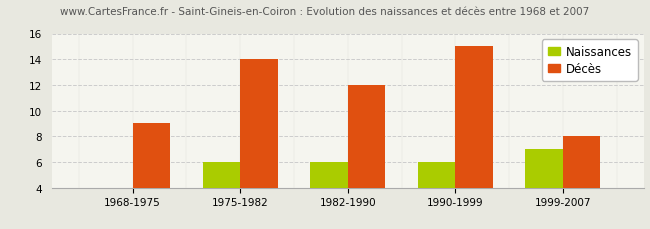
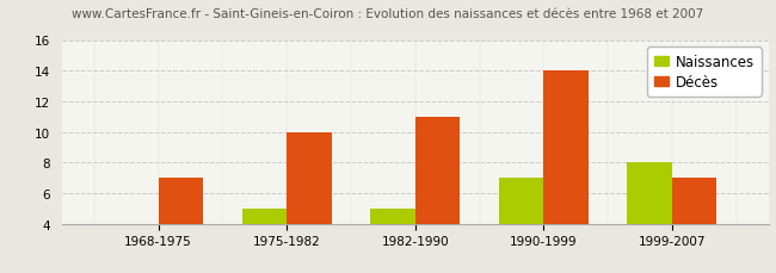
Décès/1968-1975: 9 -> 7
Naissances/1975-1982: 6 -> 5
Décès/1975-1982: 14 -> 10
Naissances/1982-1990: 6 -> 5
Décès/1982-1990: 12 -> 11
Naissances/1990-1999: 6 -> 7
Décès/1990-1999: 15 -> 14
Naissances/1999-2007: 7 -> 8
Décès/1999-2007: 8 -> 7
